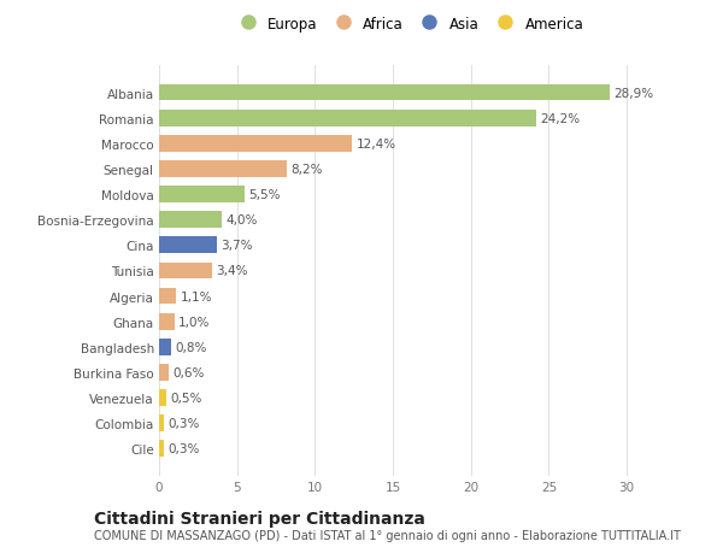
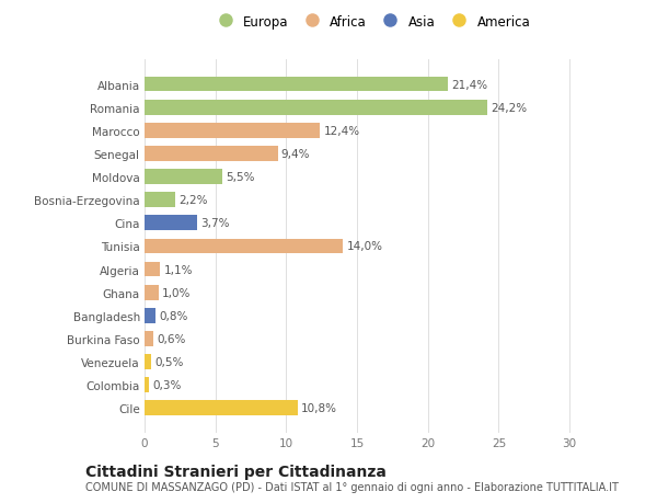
Albania: 28,9% -> 21,4%
Senegal: 8,2% -> 9,4%
Bosnia-Erzegovina: 4,0% -> 2,2%
Tunisia: 3,4% -> 14,0%
Cile: 0,3% -> 10,8%
